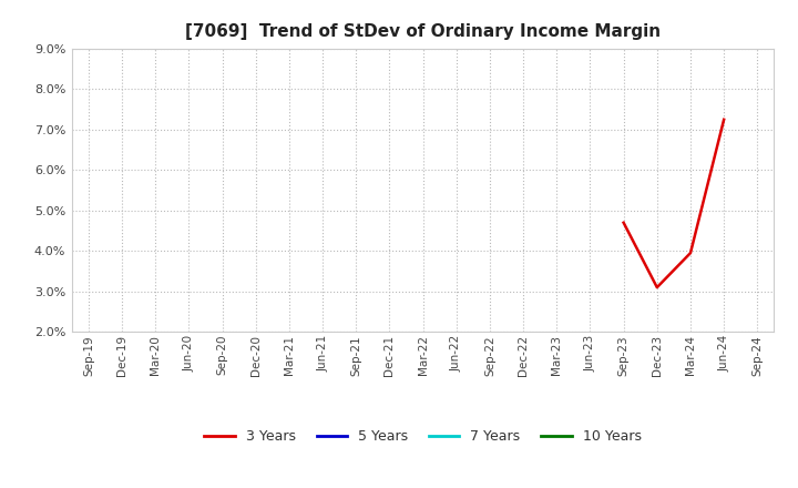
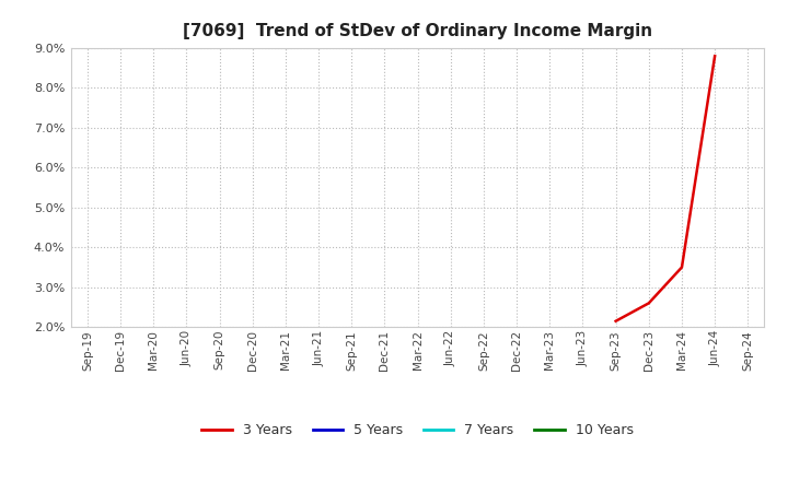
Sep-23: 4.70% -> 2.15%
Dec-23: 3.10% -> 2.60%
Mar-24: 3.95% -> 3.50%
Jun-24: 7.25% -> 8.80%
